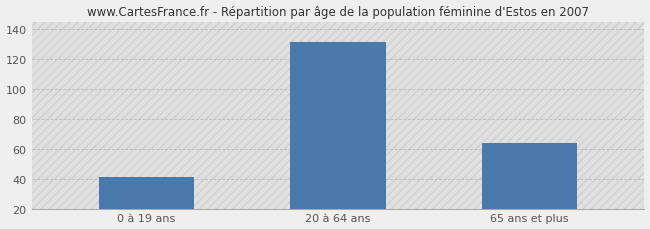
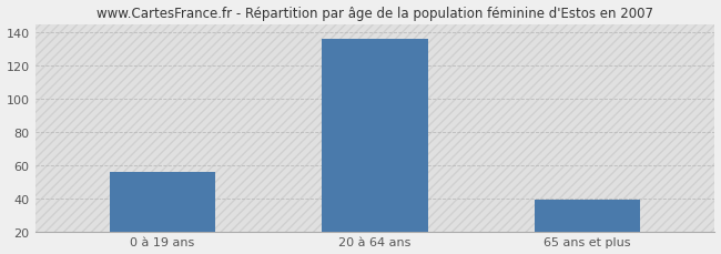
0 à 19 ans: 41 -> 56
20 à 64 ans: 131 -> 136
65 ans et plus: 64 -> 39
